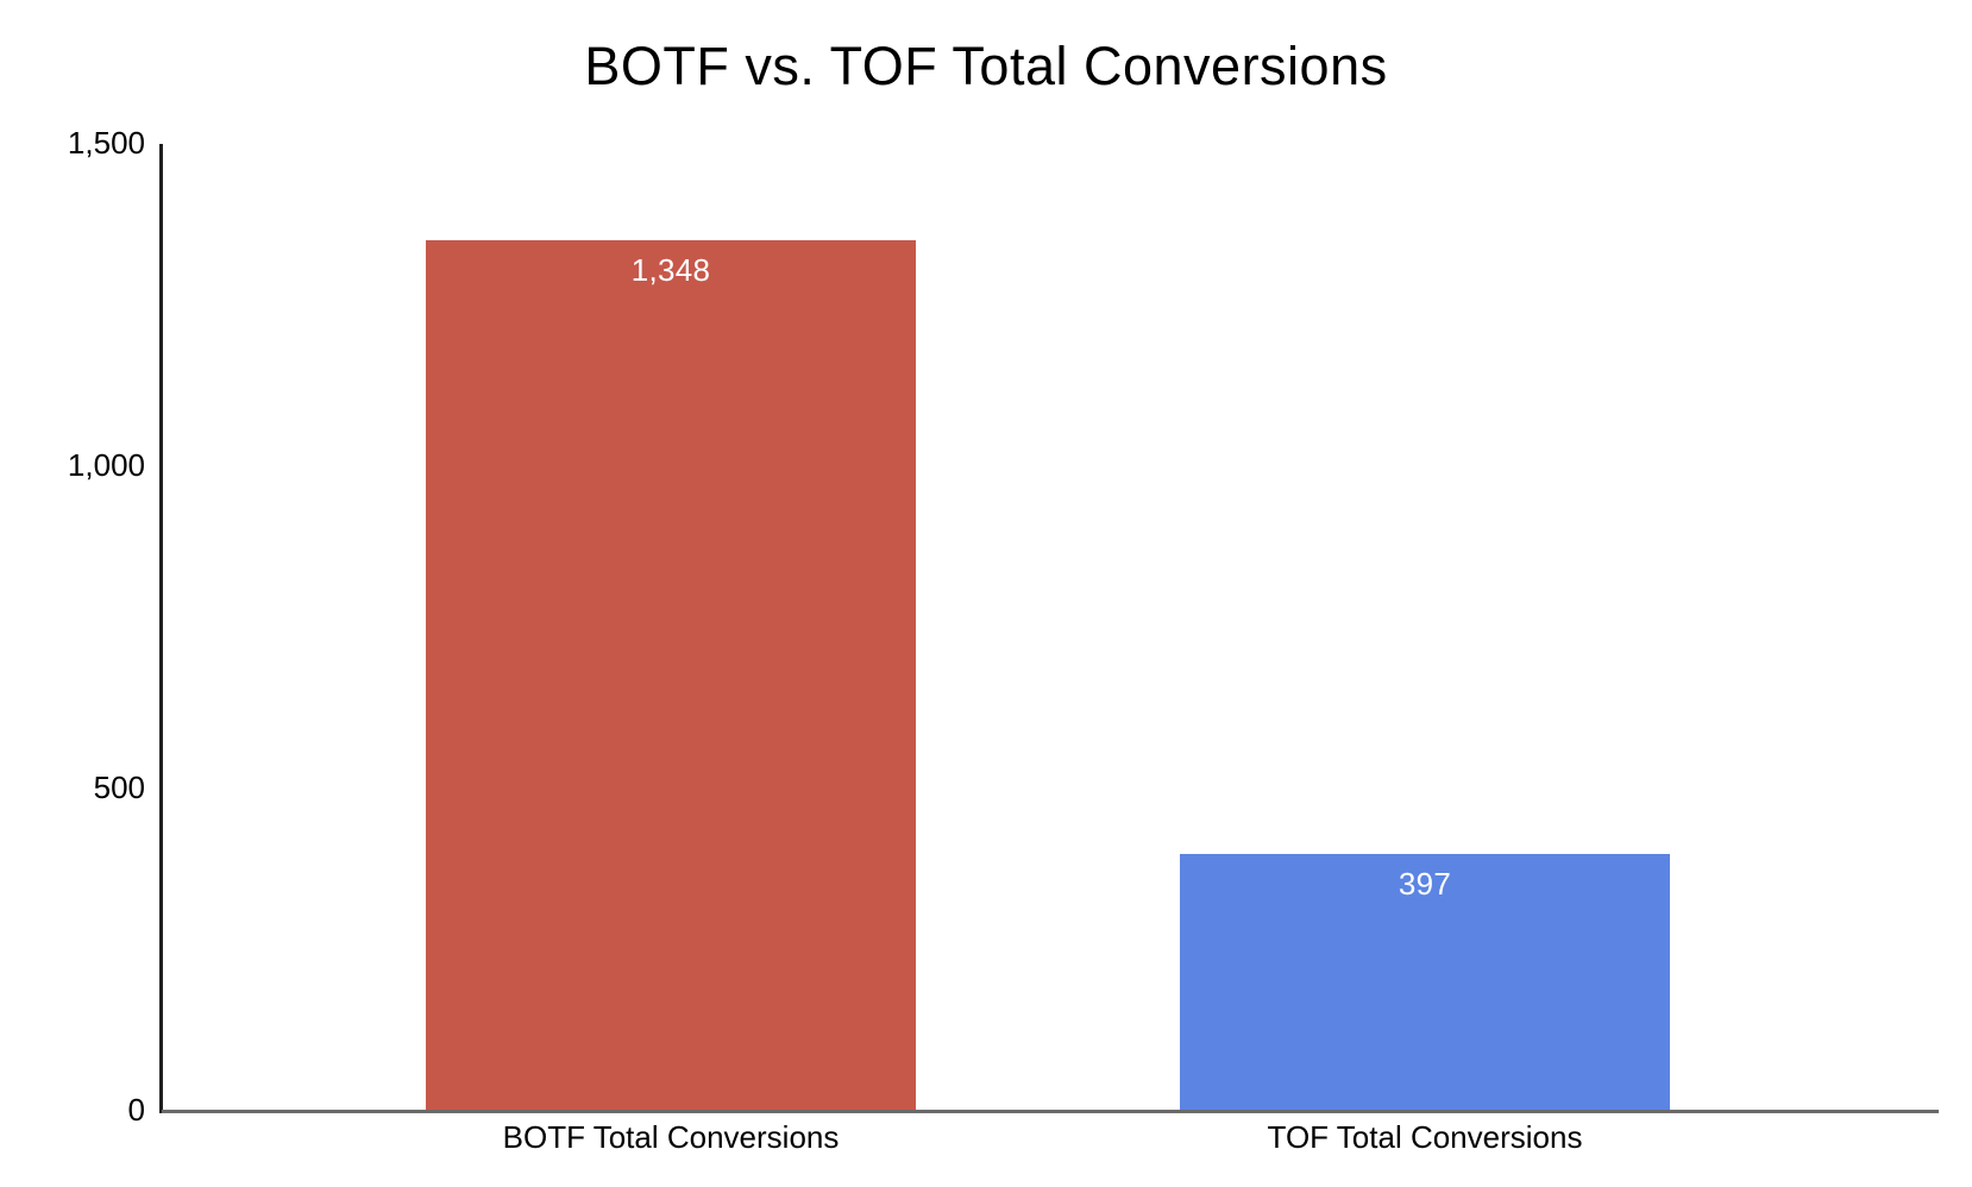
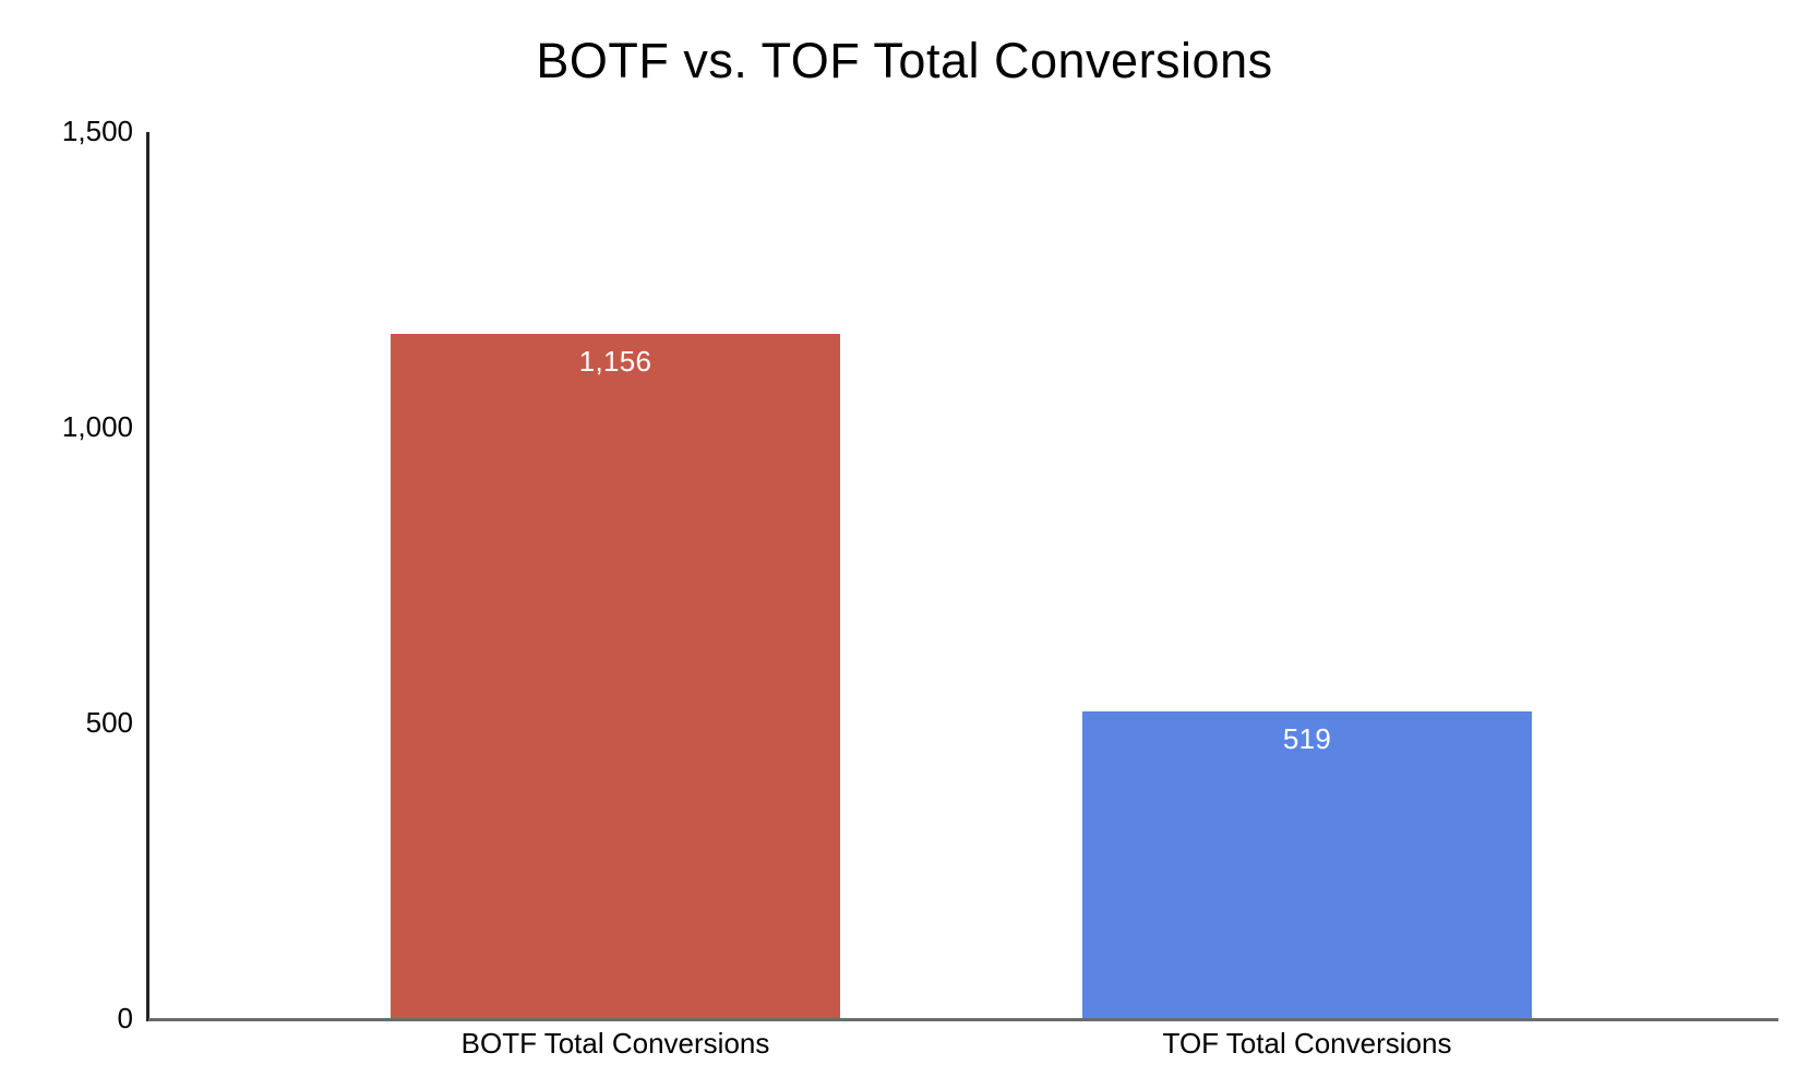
BOTF Total Conversions: 1,348 -> 1,156
TOF Total Conversions: 397 -> 519
